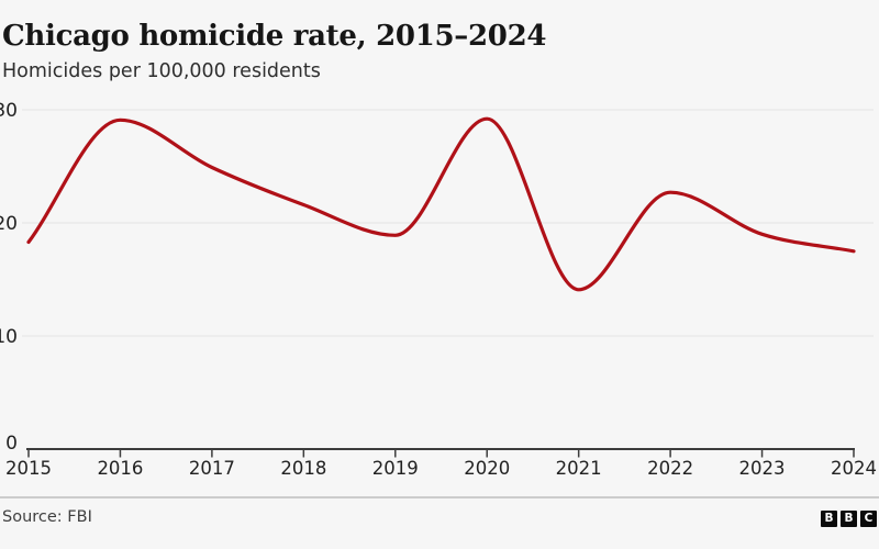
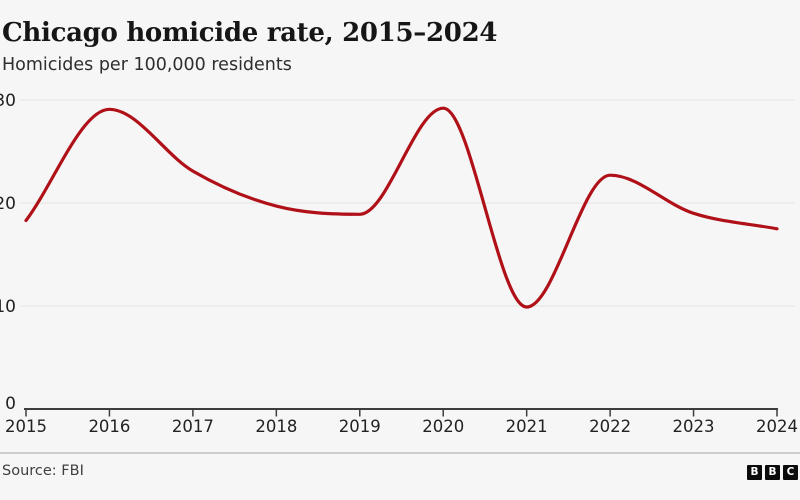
2017: 24.9 -> 23.1
2018: 21.6 -> 19.7
2021: 14.1 -> 9.9
